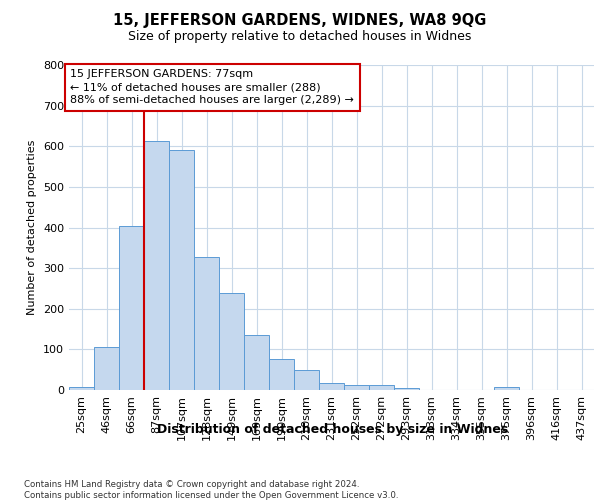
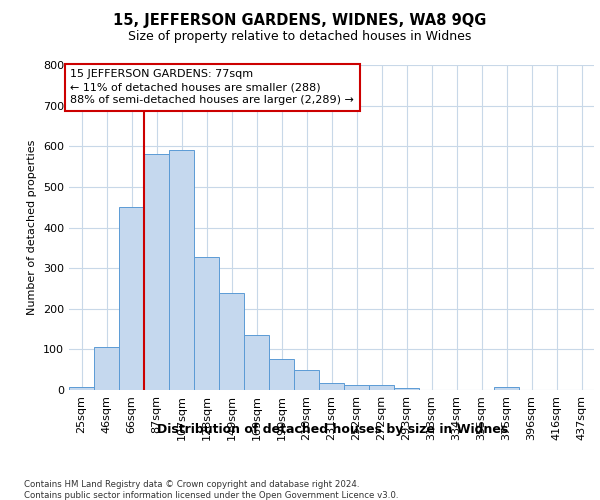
66sqm: 403 -> 450
87sqm: 612 -> 580
